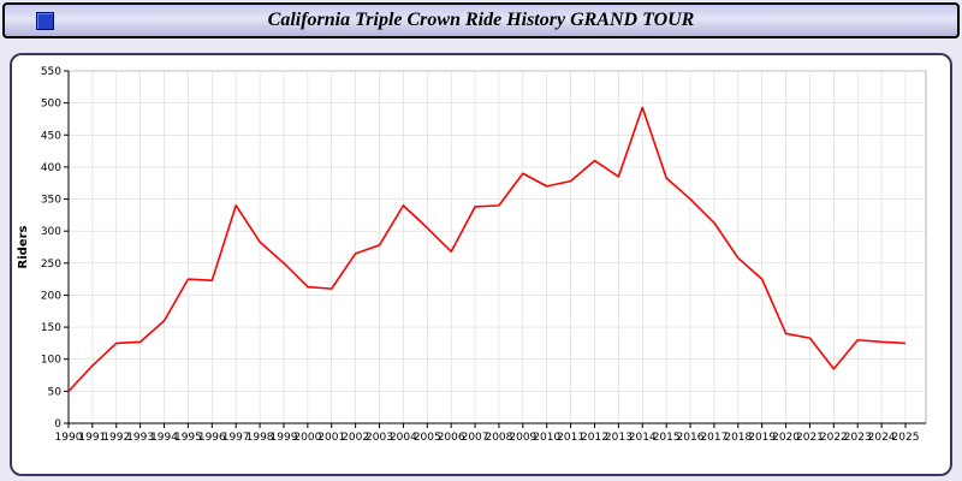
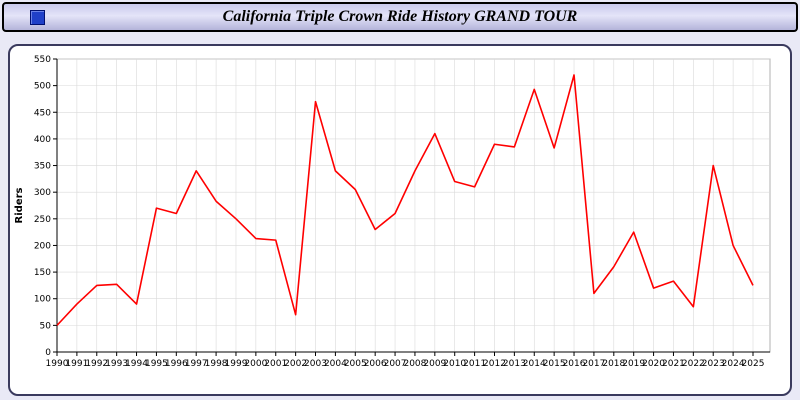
1994: 160 -> 90
1995: 220 -> 270
1996: 220 -> 260
2002: 260 -> 70
2003: 280 -> 470
2006: 270 -> 230
2007: 340 -> 260
2009: 390 -> 410
2010: 370 -> 320
2011: 380 -> 310
2012: 410 -> 390
2016: 350 -> 520
2017: 310 -> 110
2018: 260 -> 160
2020: 140 -> 120
2023: 130 -> 350
2024: 130 -> 200
